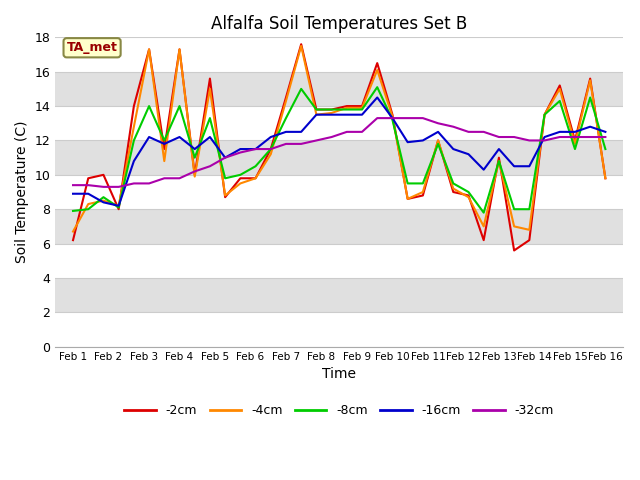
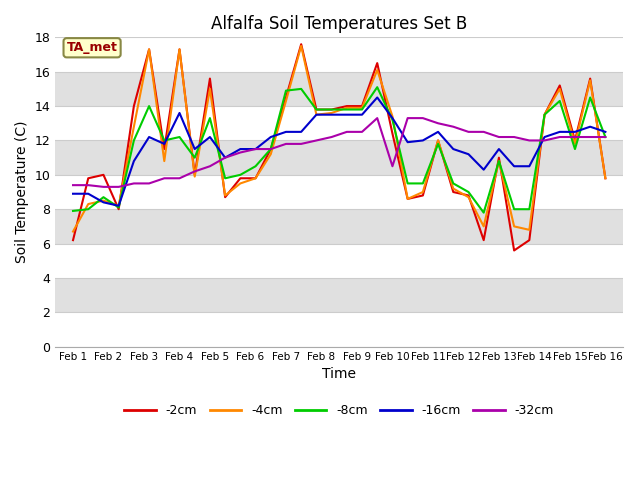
-8cm/Feb 4: 14.0 -> 12.2
-16cm/Feb 4: 12.2 -> 13.6
-8cm/Feb 7: 13.3 -> 14.9
-2cm/Feb 10: 13.5 -> 12.4
-32cm/Feb 10: 13.3 -> 10.5
-8cm/Feb 16: 11.5 -> 12.2
